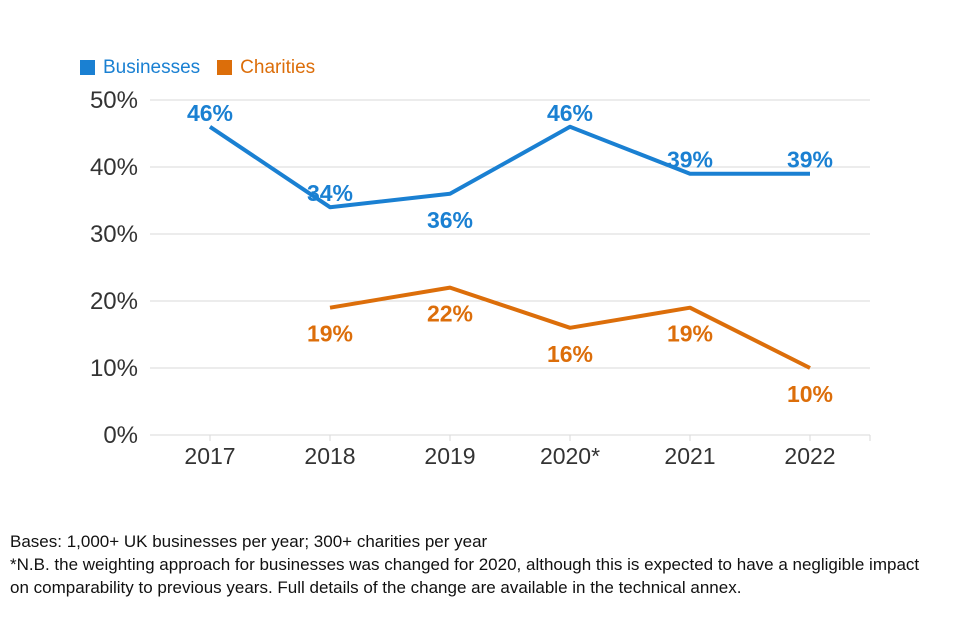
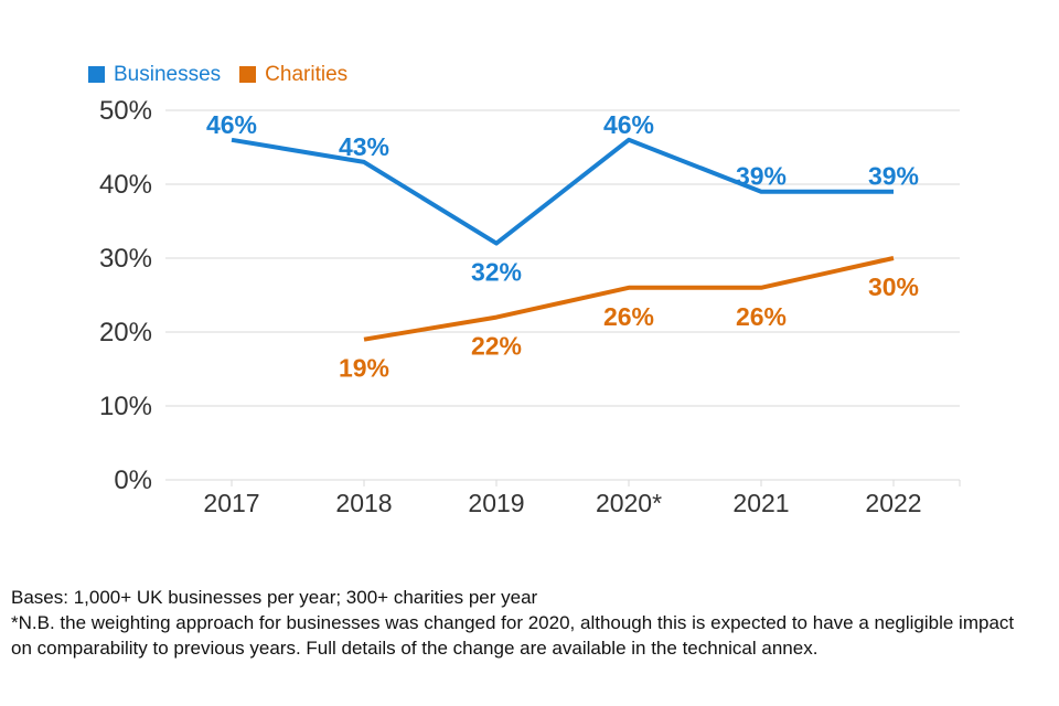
Businesses/2018: 34% -> 43%
Businesses/2019: 36% -> 32%
Charities/2020*: 16% -> 26%
Charities/2021: 19% -> 26%
Charities/2022: 10% -> 30%
